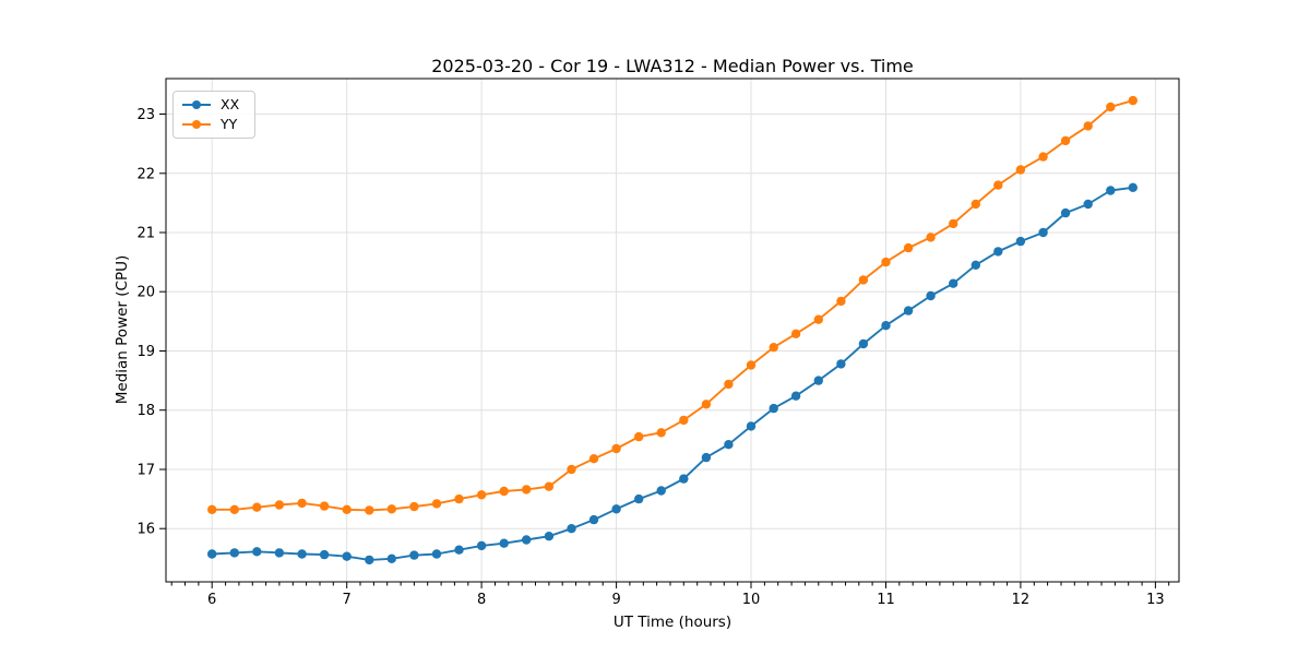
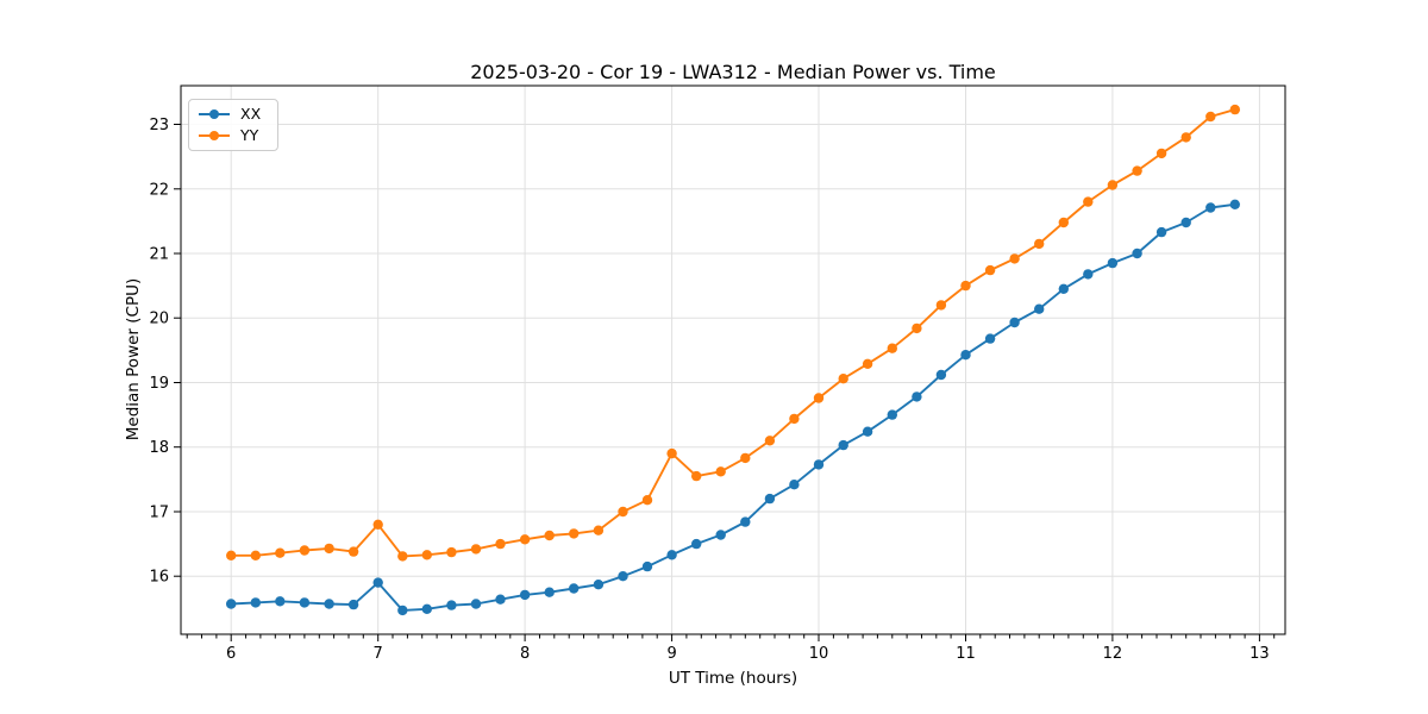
XX/7: 15.5 -> 15.9
YY/7: 16.3 -> 16.8
YY/9: 17.4 -> 17.9
